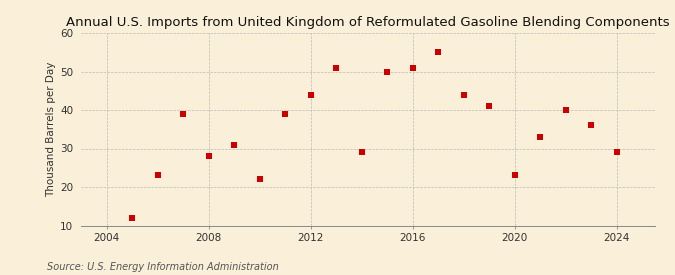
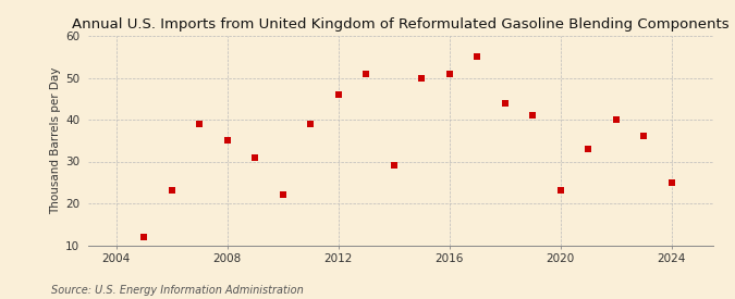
2008: 28 -> 35
2012: 44 -> 46
2024: 29 -> 25
